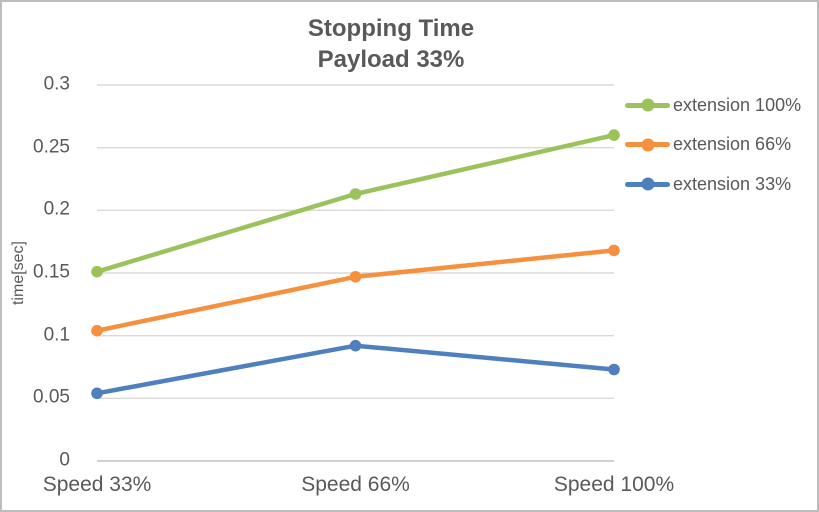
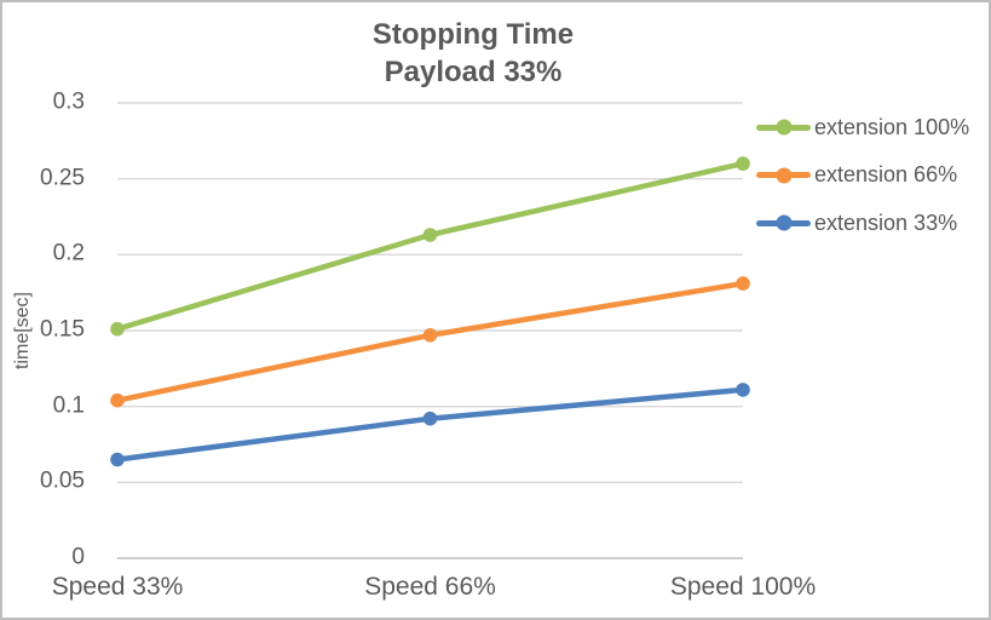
extension 33%/Speed 33%: 0.054 -> 0.065
extension 66%/Speed 100%: 0.168 -> 0.181
extension 33%/Speed 100%: 0.073 -> 0.111
